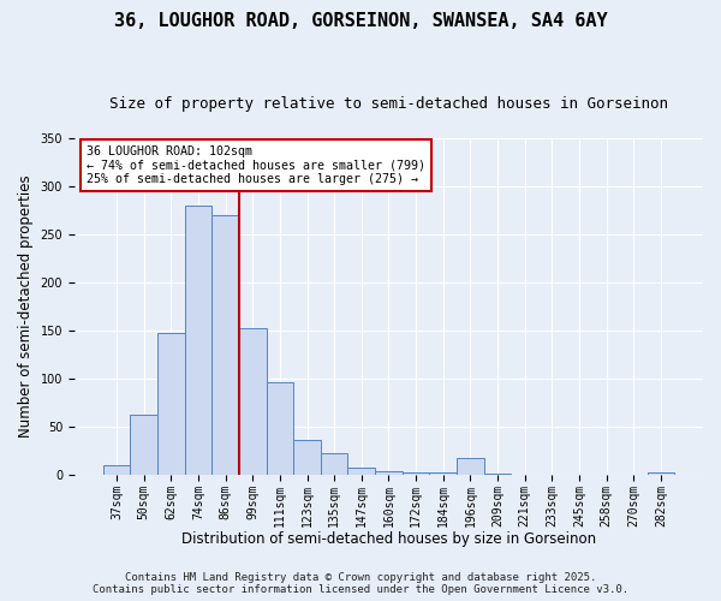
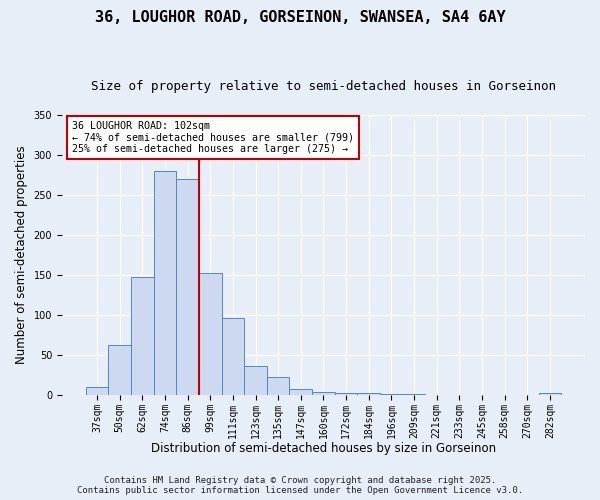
196sqm: 18 -> 1
